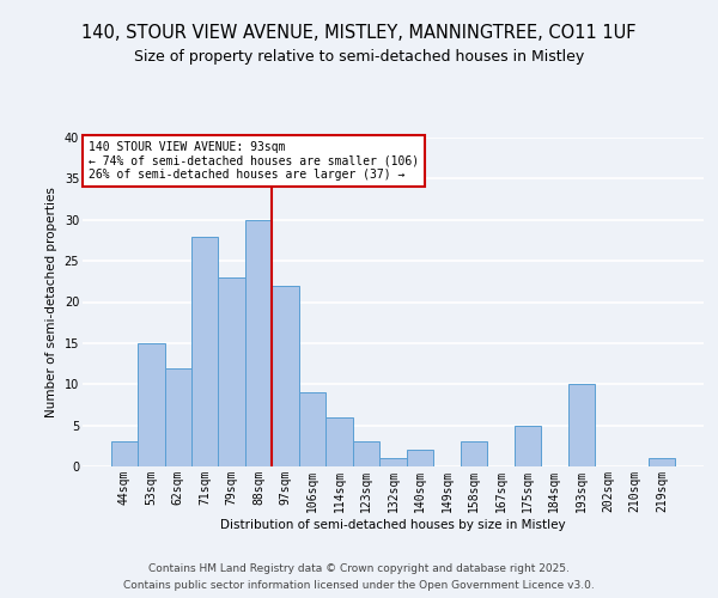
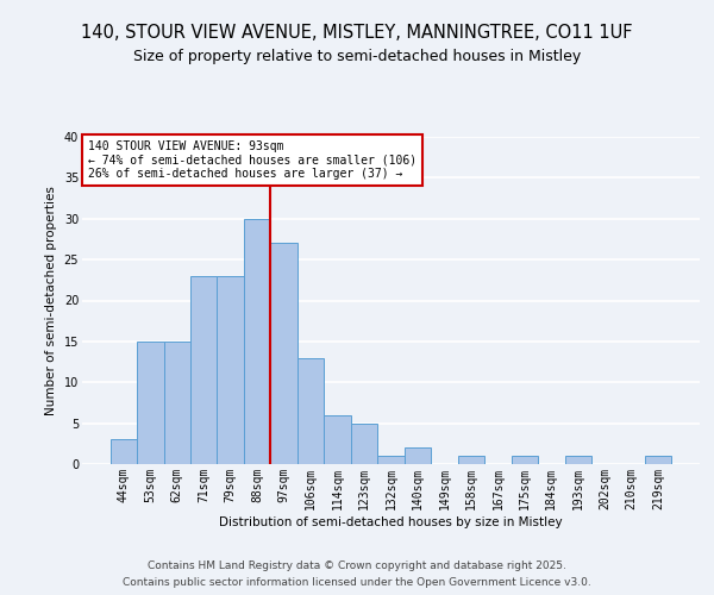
62sqm: 12 -> 15
71sqm: 28 -> 23
97sqm: 22 -> 27
106sqm: 9 -> 13
123sqm: 3 -> 5
158sqm: 3 -> 1
175sqm: 5 -> 1
193sqm: 10 -> 1
